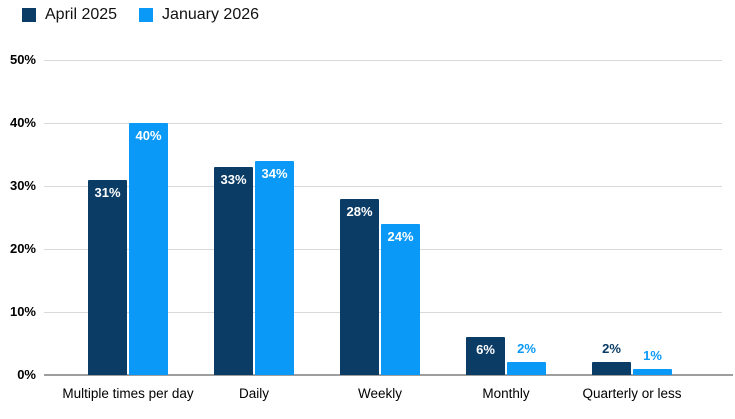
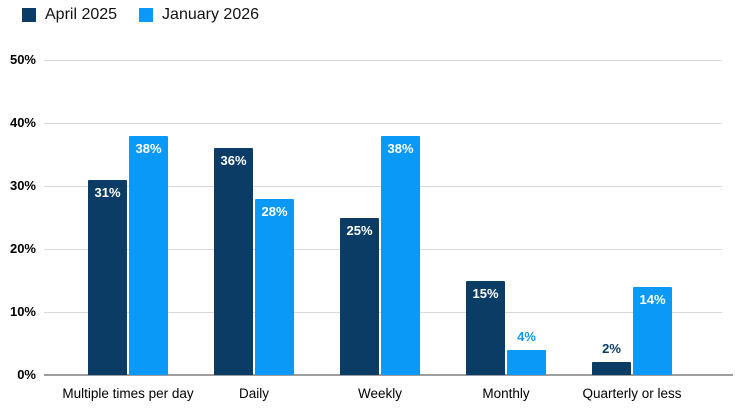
January 2026/Multiple times per day: 40% -> 38%
April 2025/Daily: 33% -> 36%
January 2026/Daily: 34% -> 28%
April 2025/Weekly: 28% -> 25%
January 2026/Weekly: 24% -> 38%
April 2025/Monthly: 6% -> 15%
January 2026/Monthly: 2% -> 4%
January 2026/Quarterly or less: 1% -> 14%
